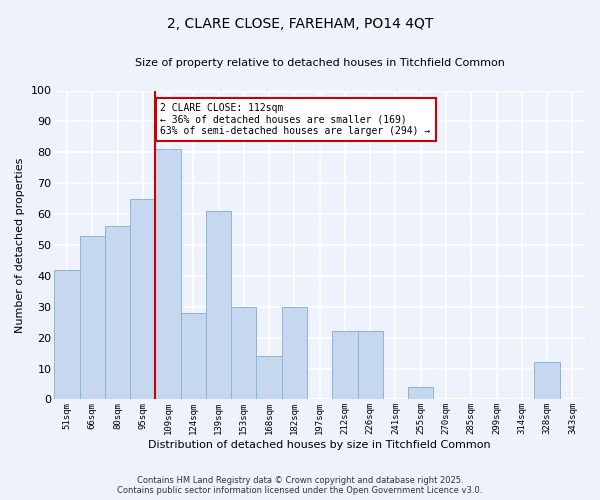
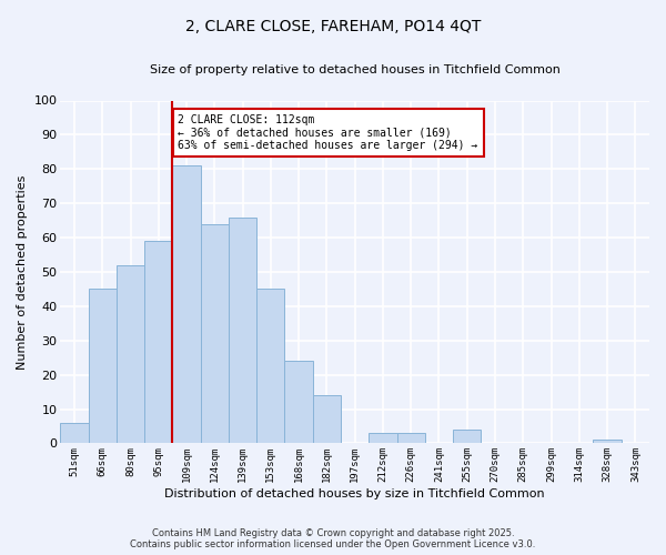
51sqm: 42 -> 6
66sqm: 53 -> 45
80sqm: 56 -> 52
95sqm: 65 -> 59
124sqm: 28 -> 64
139sqm: 61 -> 66
153sqm: 30 -> 45
168sqm: 14 -> 24
182sqm: 30 -> 14
212sqm: 22 -> 3
226sqm: 22 -> 3
328sqm: 12 -> 1
